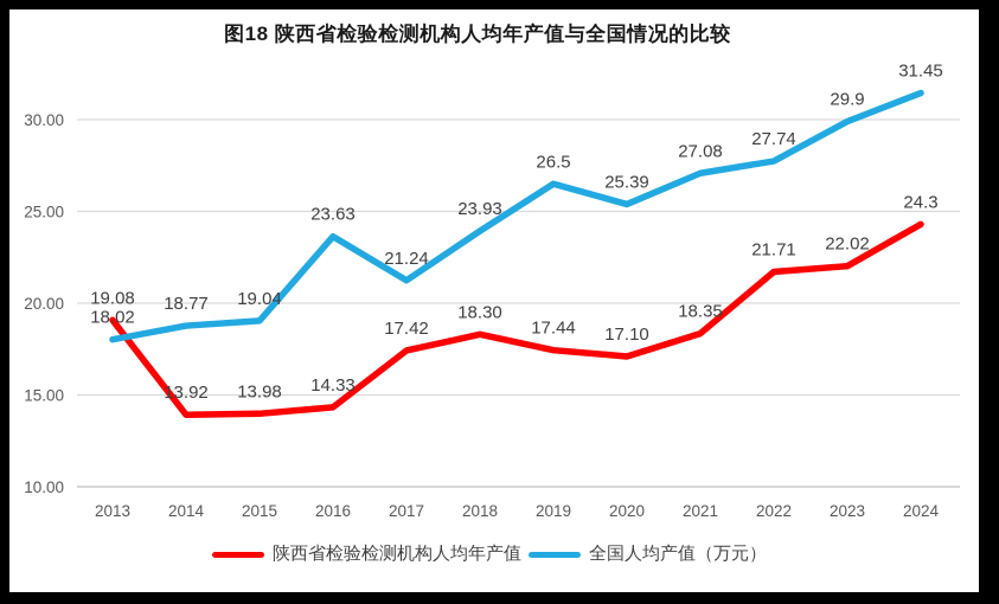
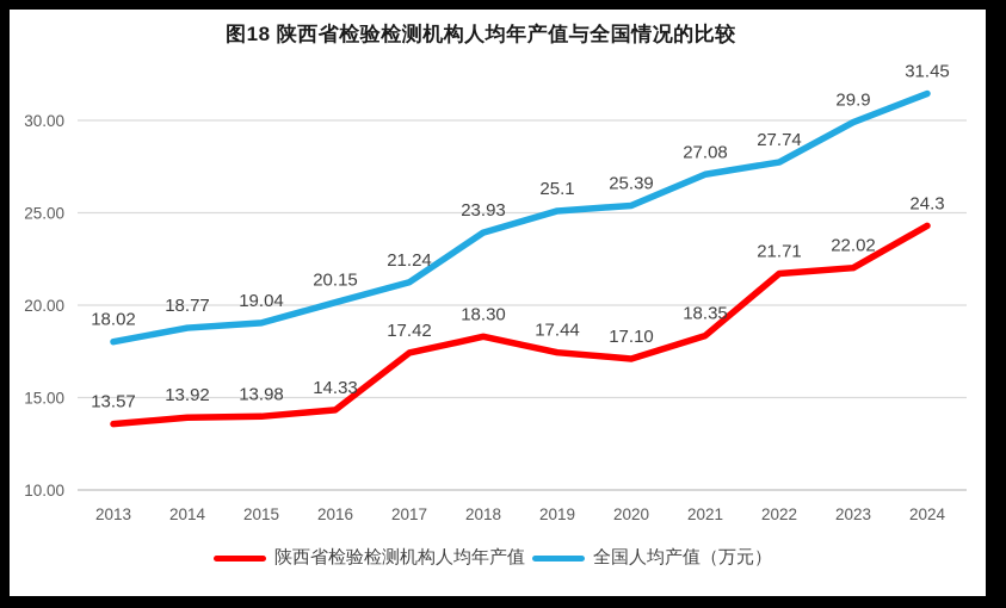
陕西省检验检测机构人均年产值/2013: 19.08 -> 13.57
全国人均产值（万元）/2016: 23.63 -> 20.15
全国人均产值（万元）/2019: 26.5 -> 25.1
